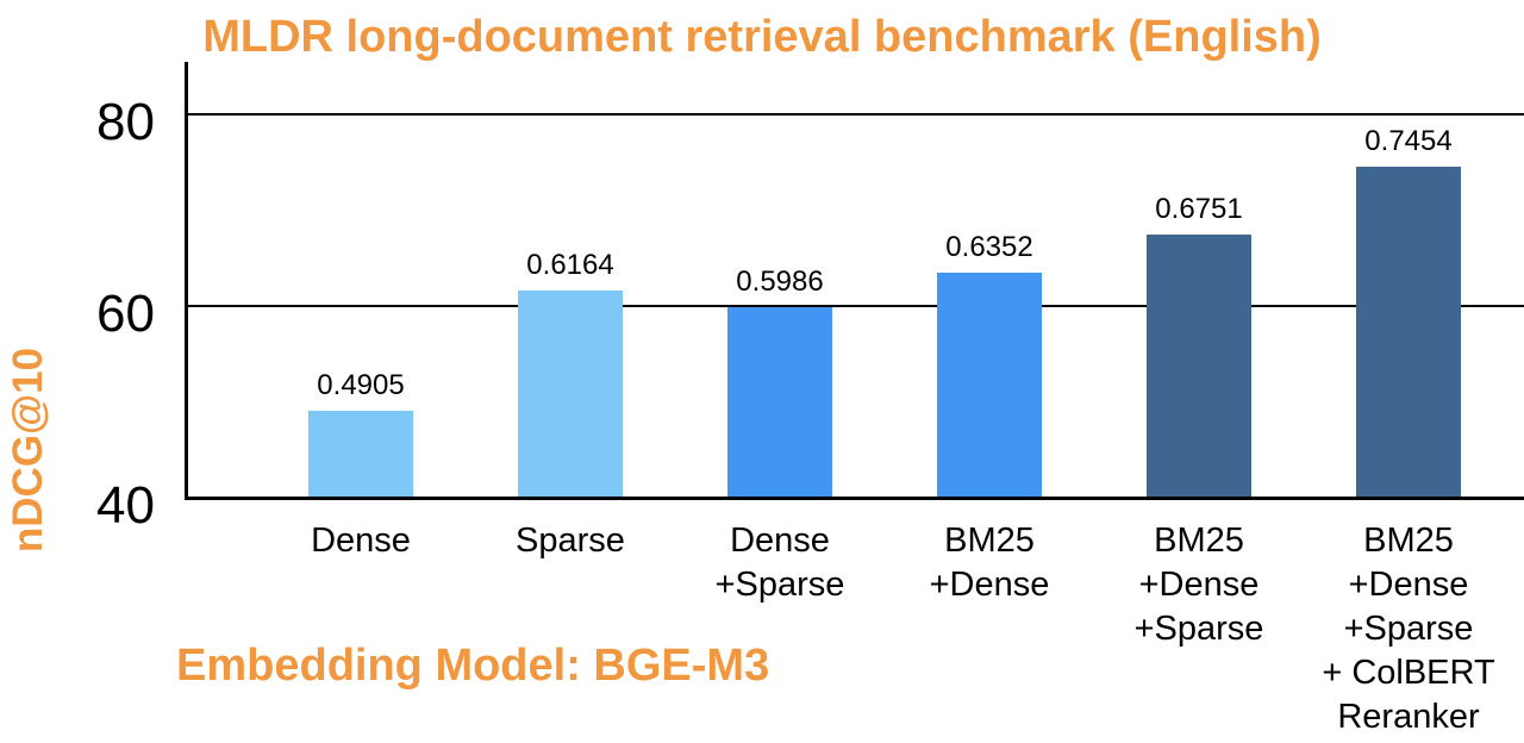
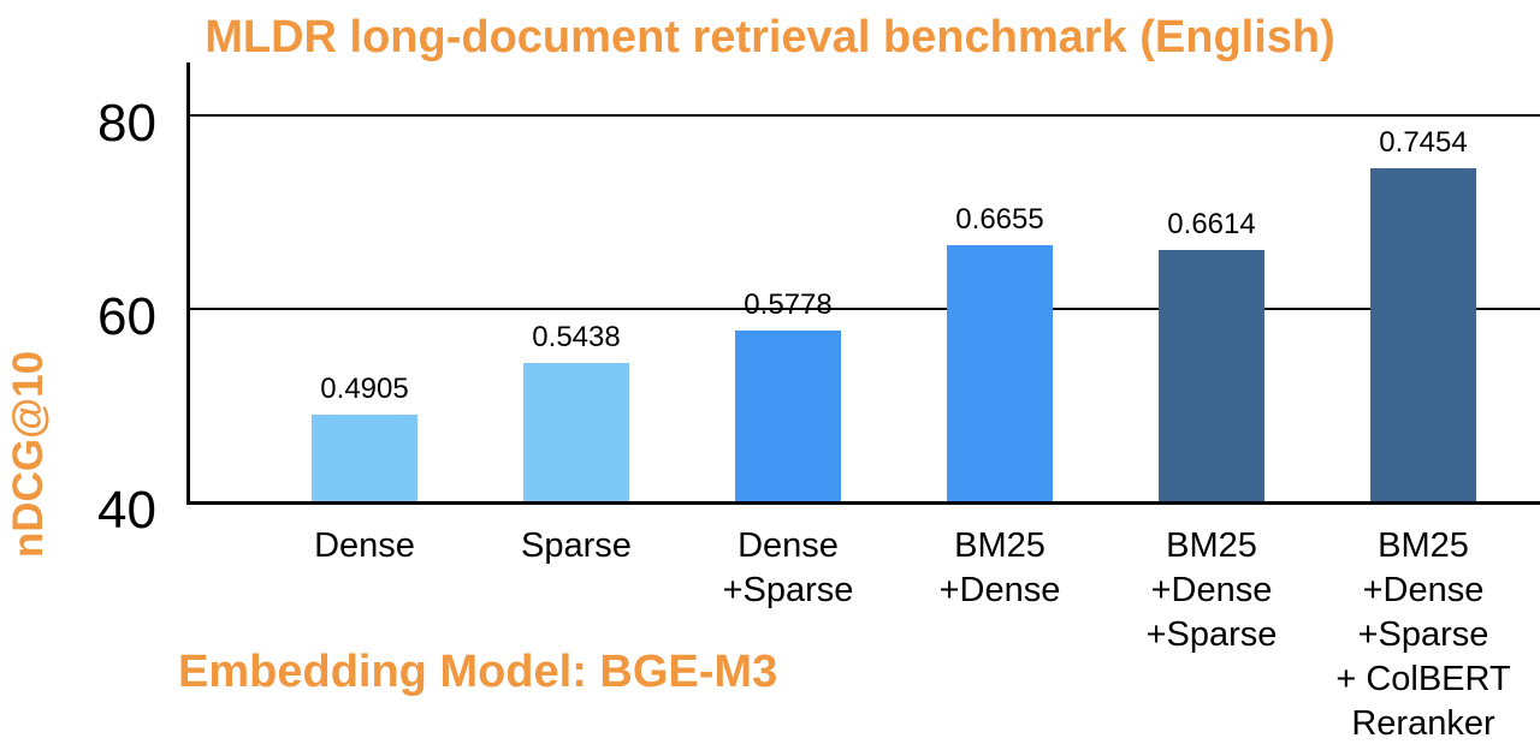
Sparse: 0.6164 -> 0.5438
Dense +Sparse: 0.5986 -> 0.5778
BM25 +Dense: 0.6352 -> 0.6655
BM25 +Dense +Sparse: 0.6751 -> 0.6614
